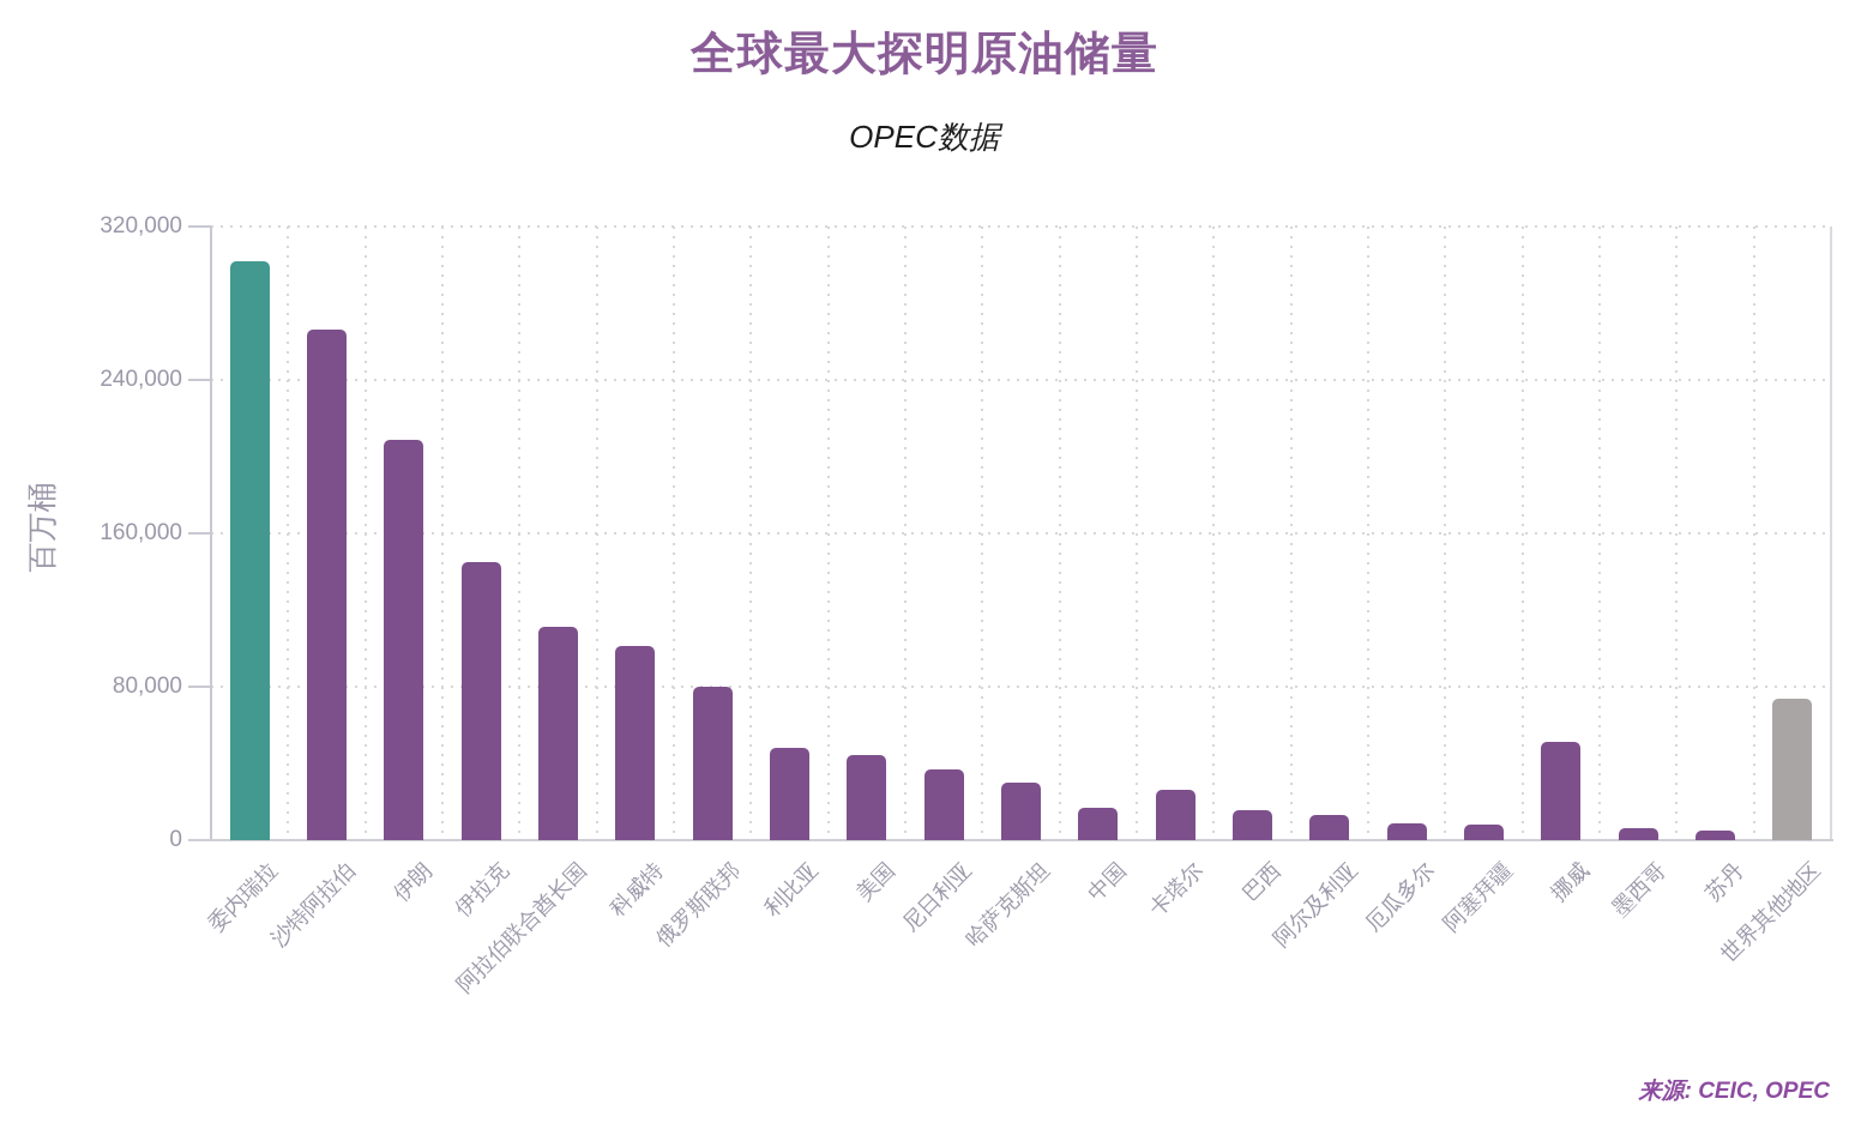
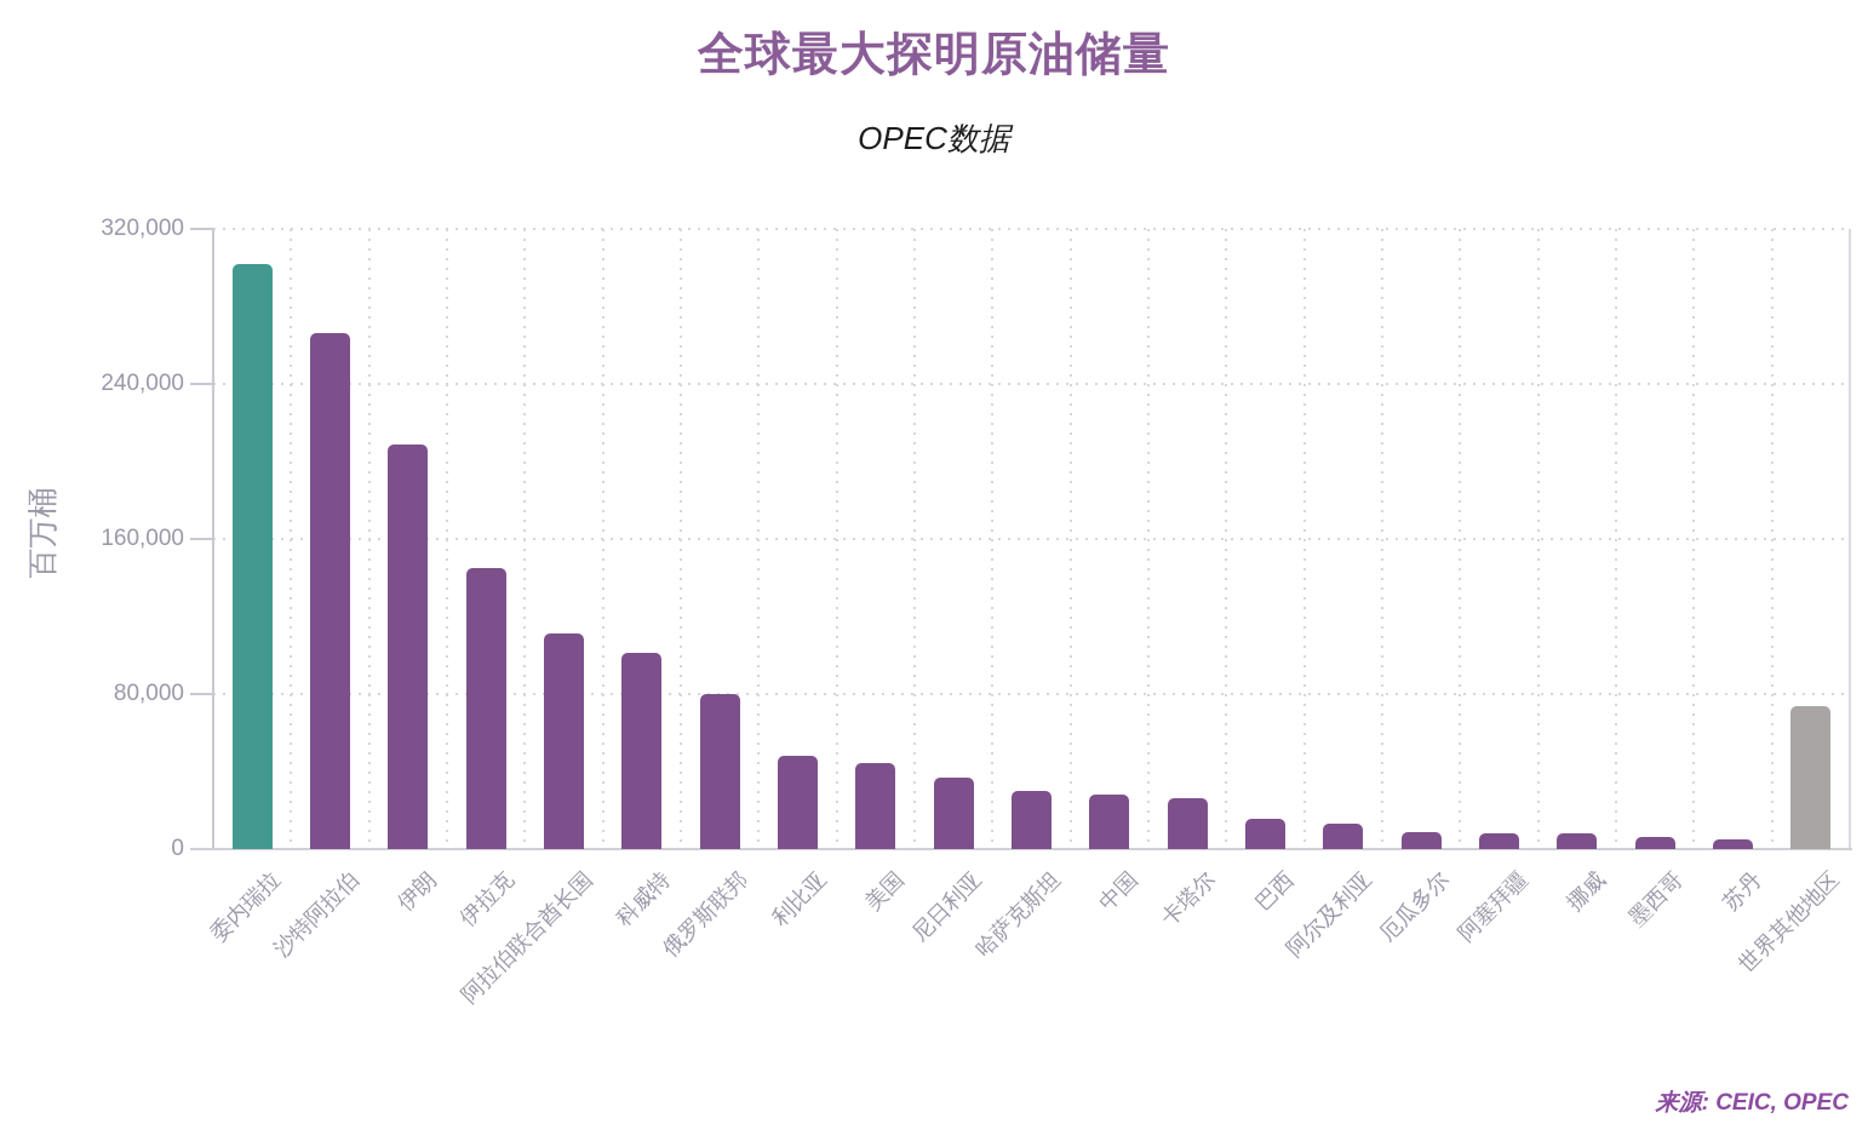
中国: 17000 -> 28000
挪威: 51000 -> 8000
